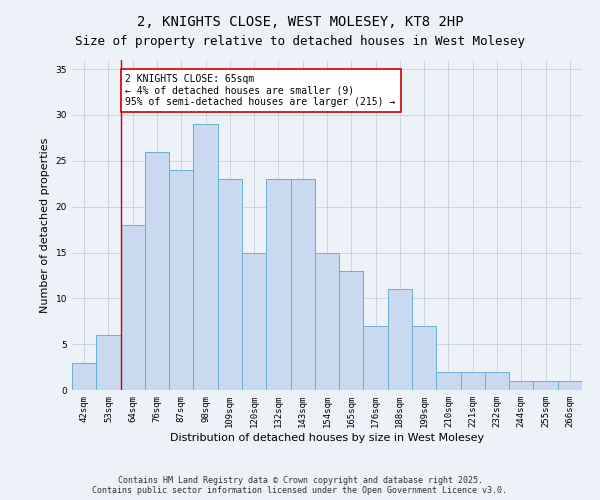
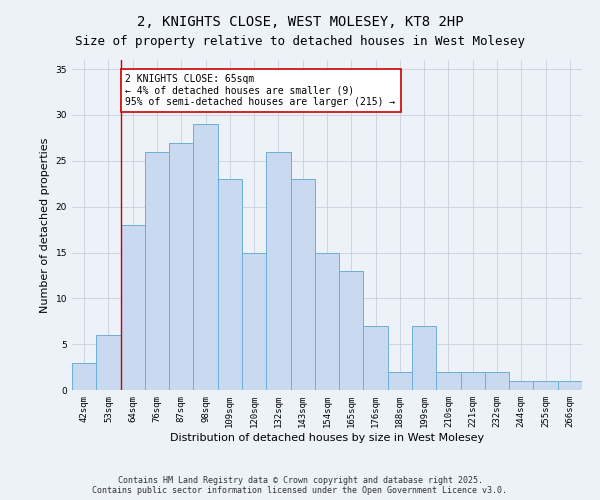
87sqm: 24 -> 27
132sqm: 23 -> 26
188sqm: 11 -> 2
